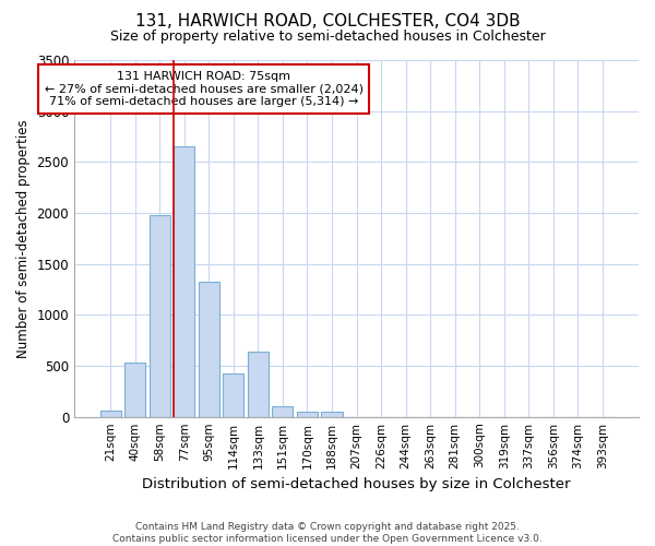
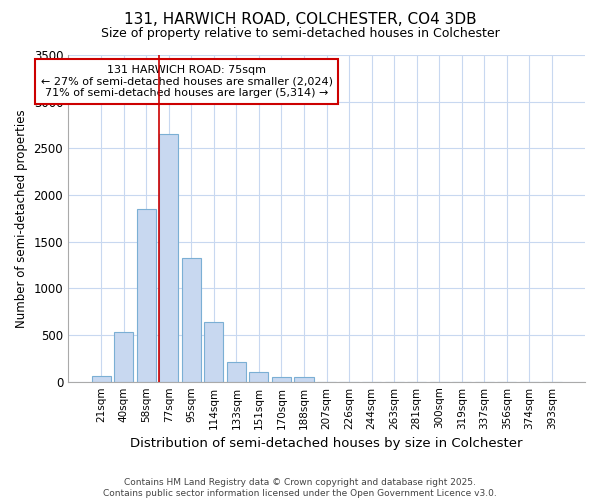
58sqm: 1980 -> 1850
114sqm: 420 -> 640
133sqm: 640 -> 210
